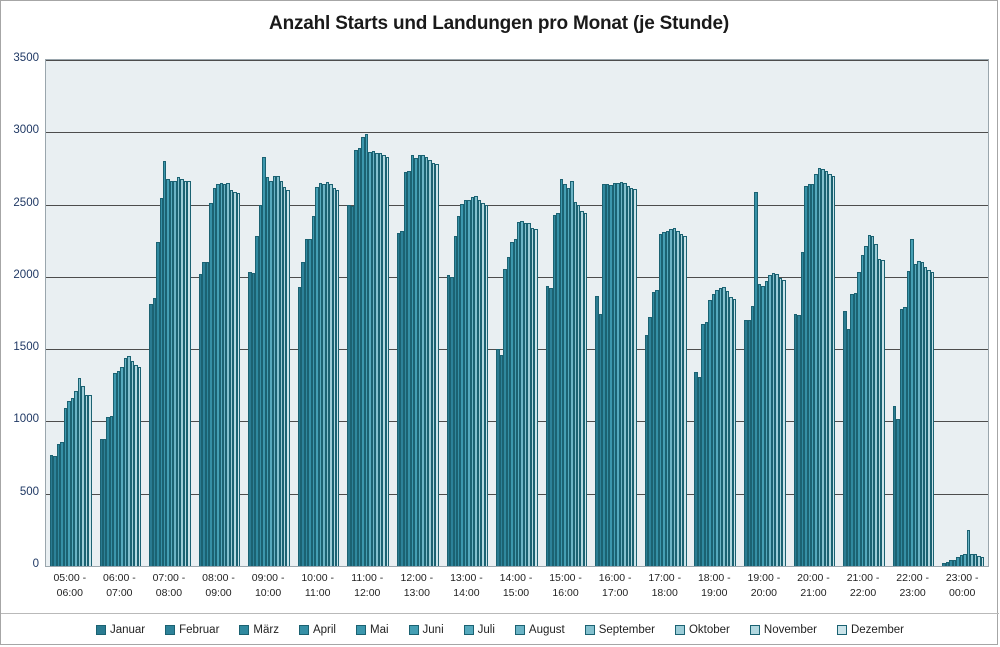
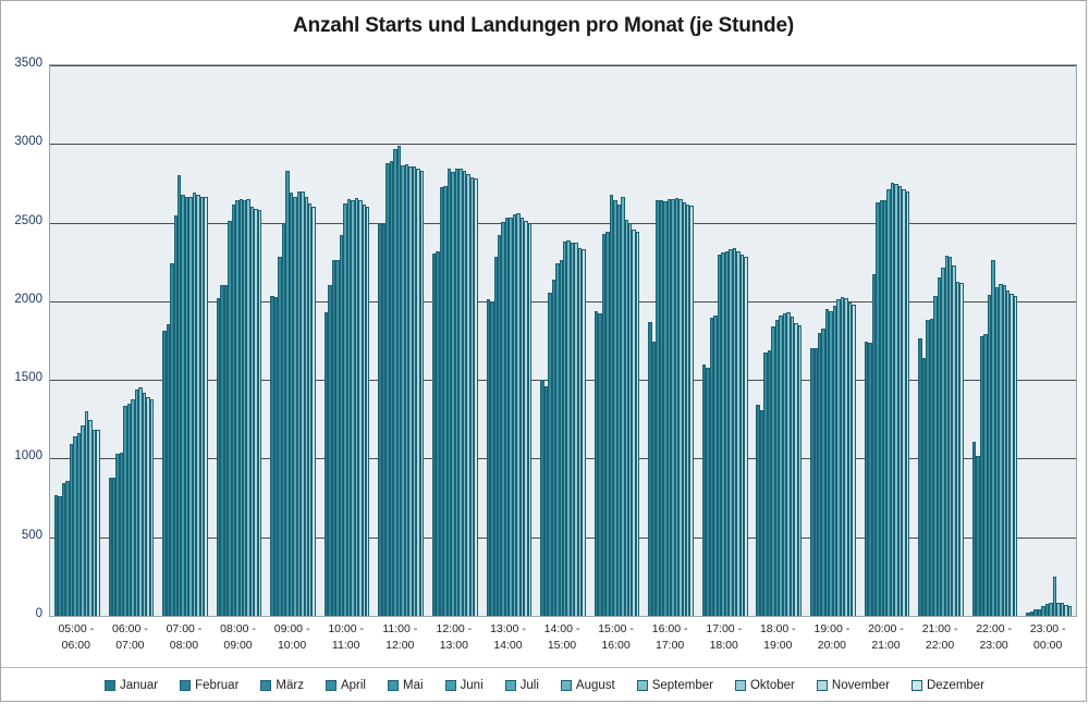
Februar/17:00 - 18:00: 1720 -> 1580
April/19:00 - 20:00: 2590 -> 1820
